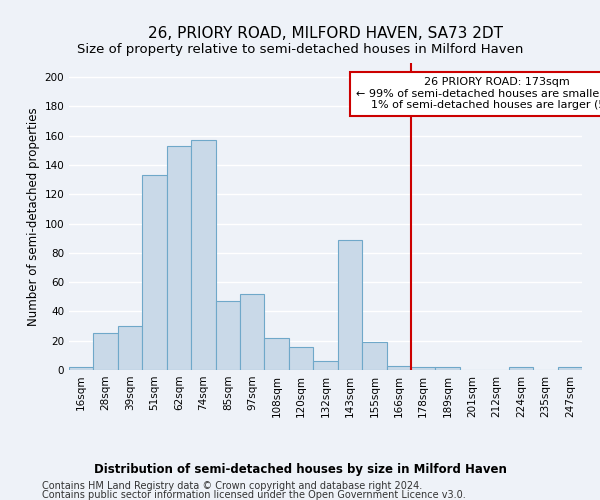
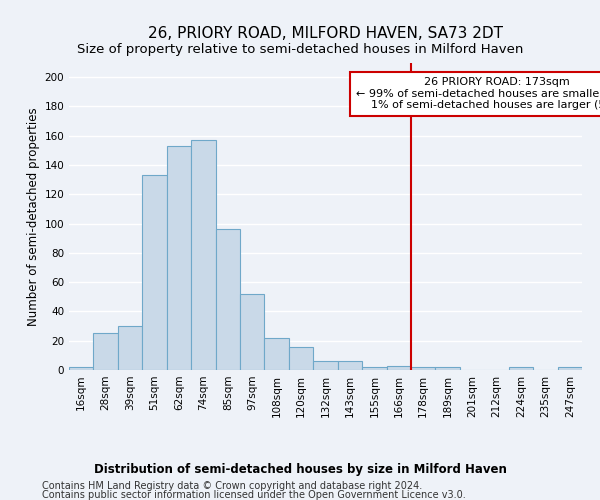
85sqm: 47 -> 96
143sqm: 89 -> 6
155sqm: 19 -> 2
